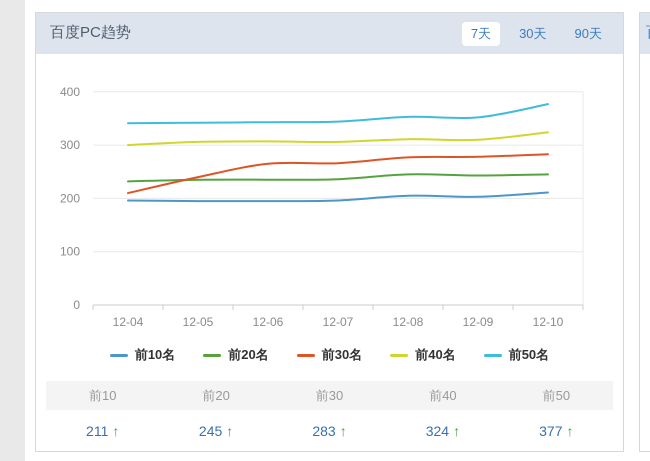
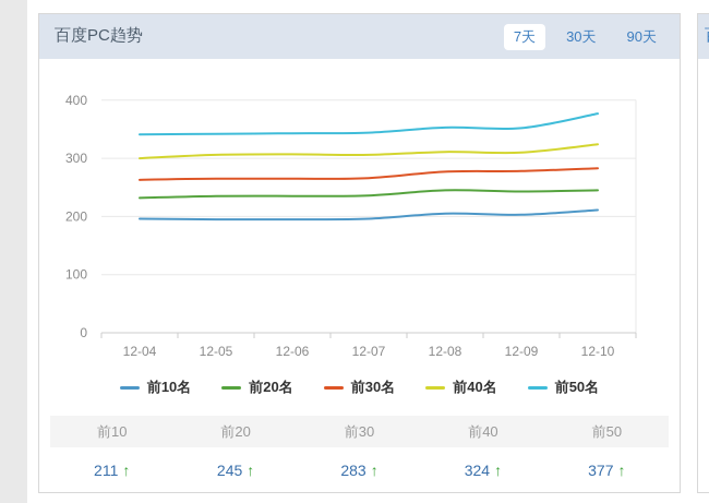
前30名/12-04: 210 -> 260
前30名/12-05: 240 -> 260
